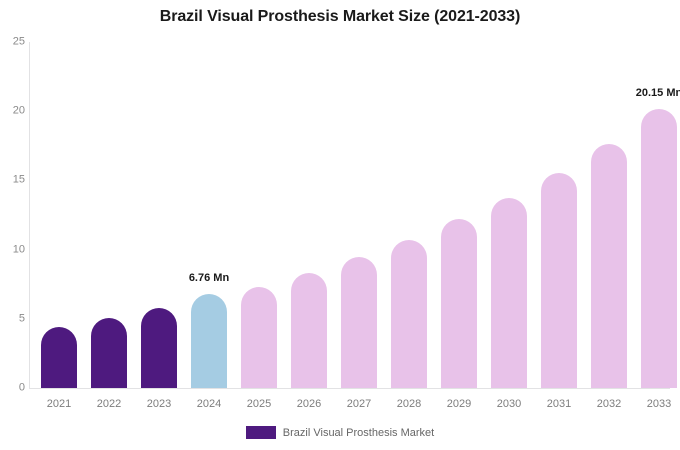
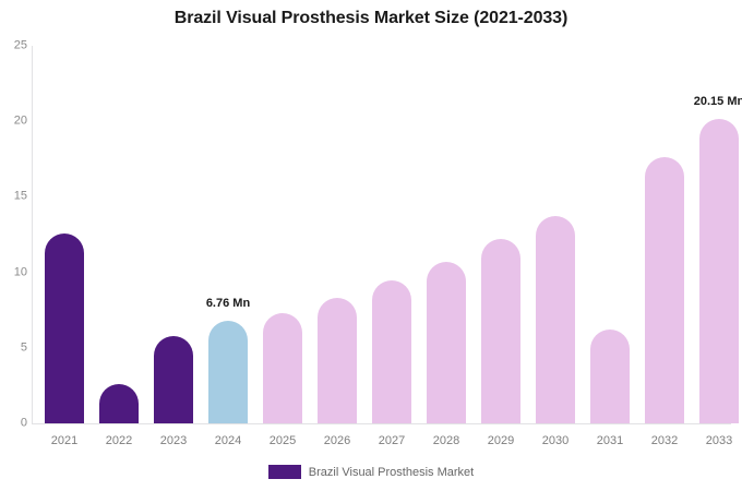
2021: 4.4 -> 12.6
2022: 5.0 -> 2.6
2031: 15.5 -> 6.2
